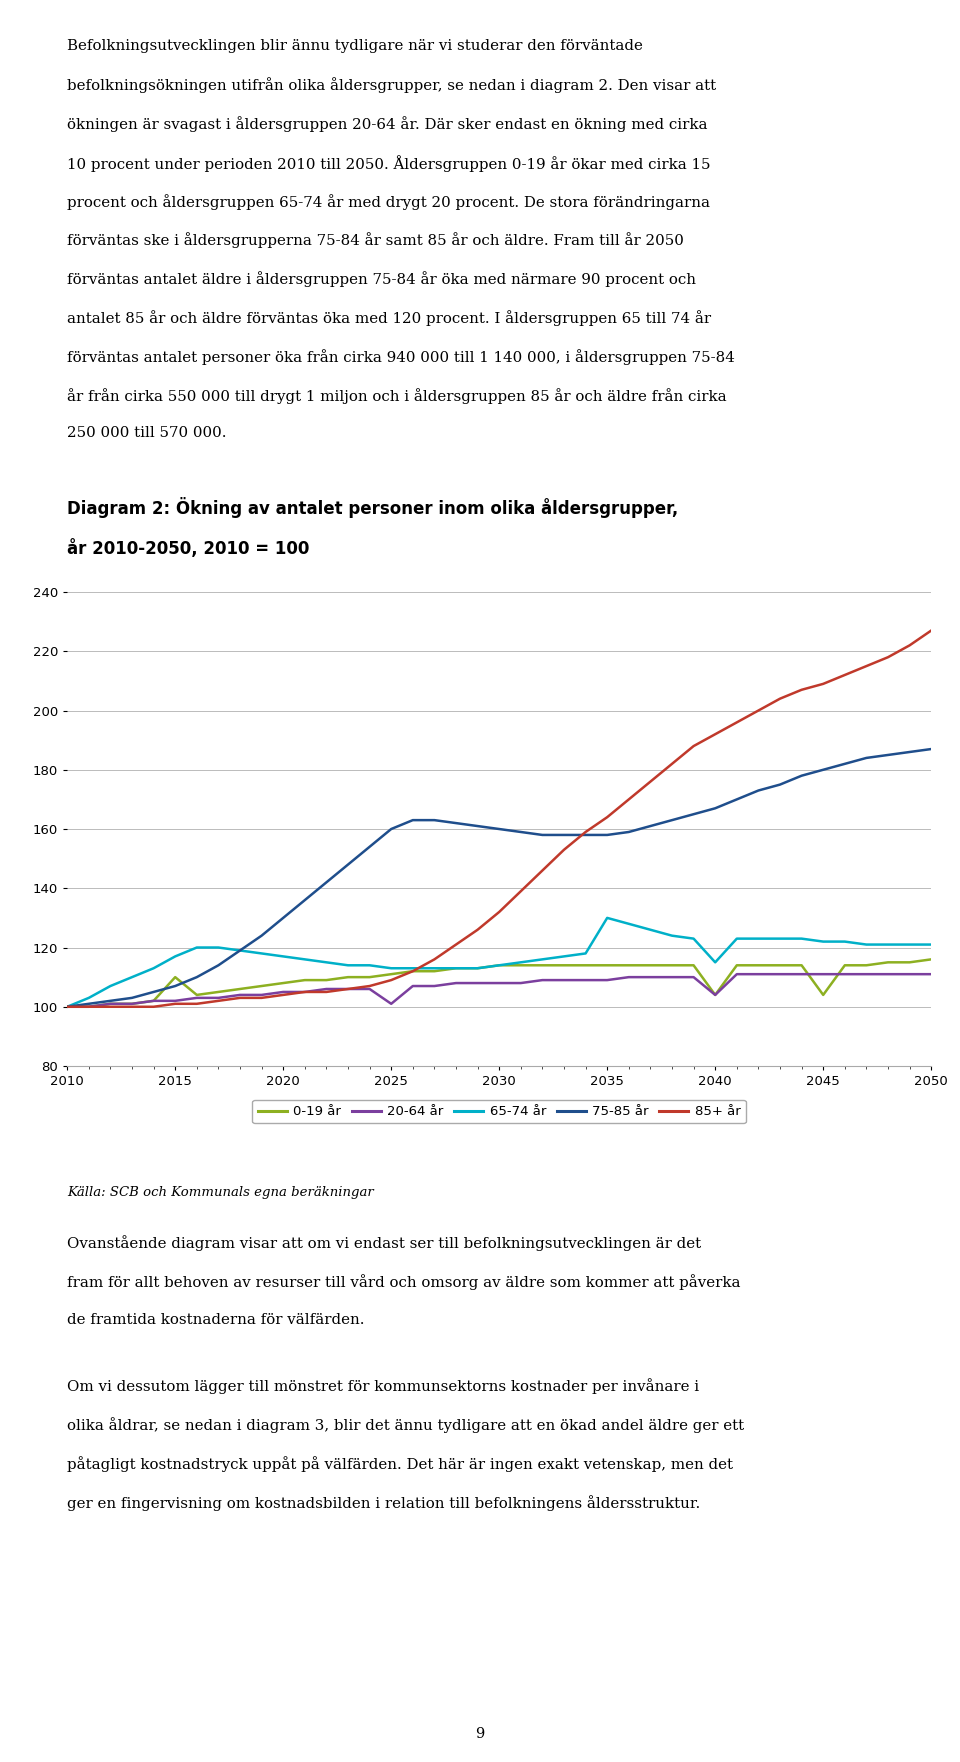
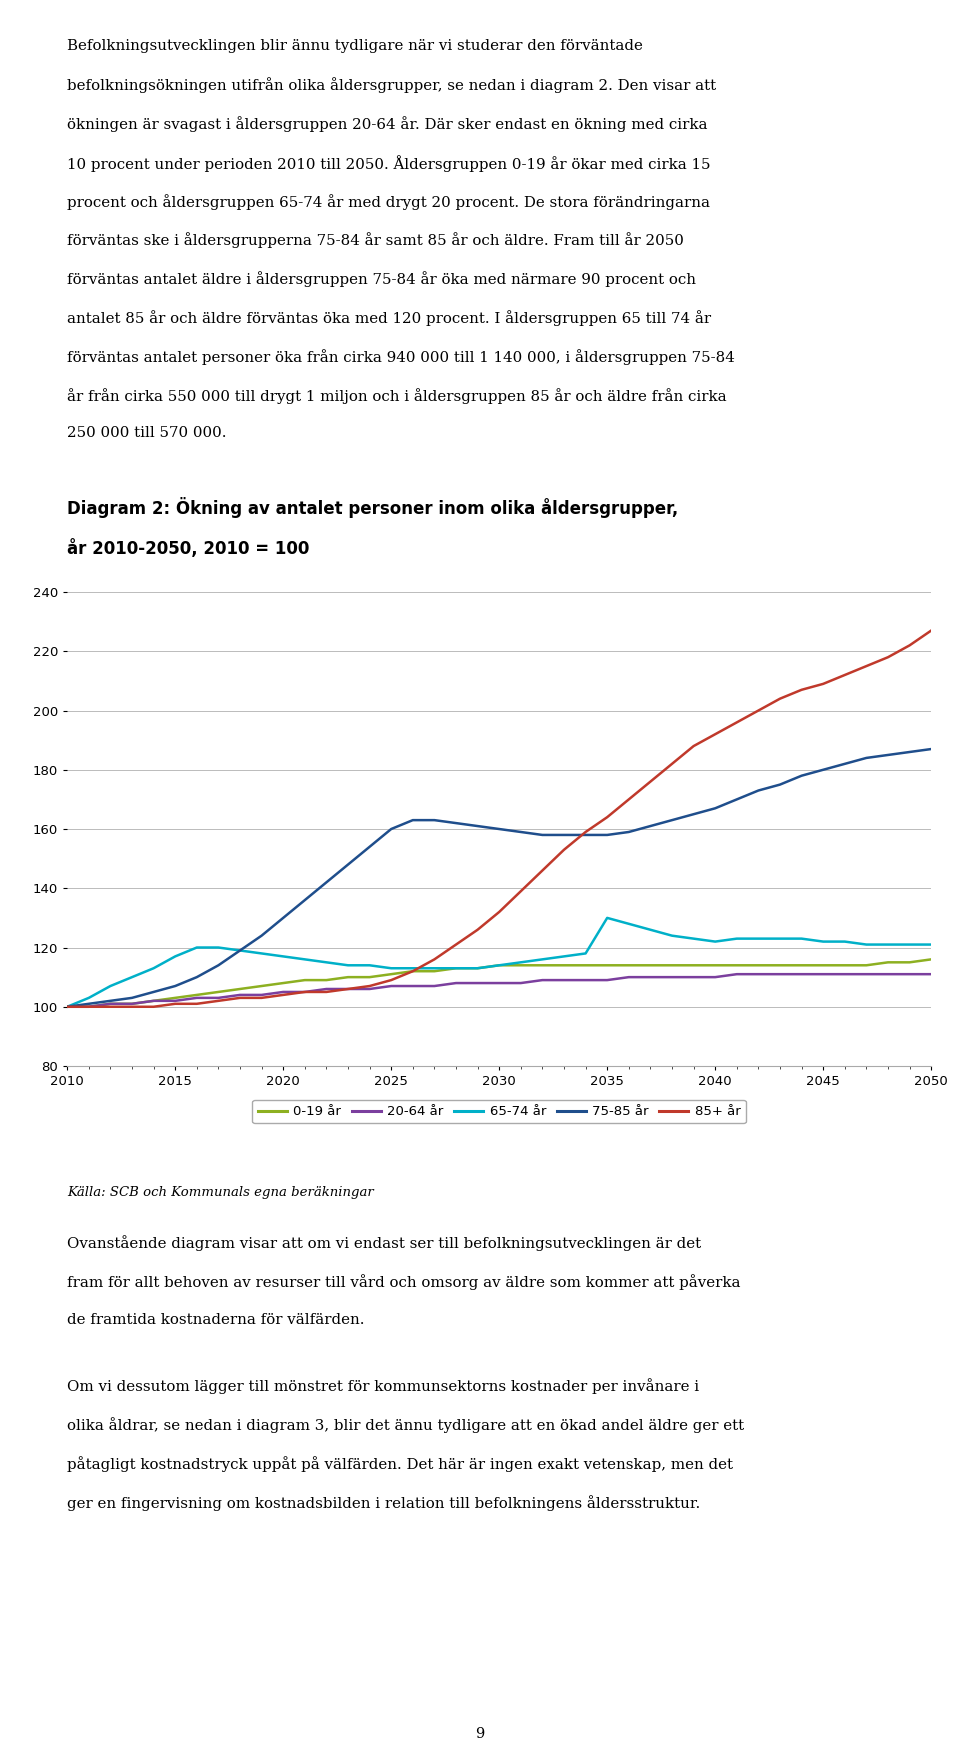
0-19 år/2015: 110 -> 103
20-64 år/2025: 101 -> 107
0-19 år/2040: 104 -> 114
20-64 år/2040: 104 -> 110
65-74 år/2040: 115 -> 122
0-19 år/2045: 104 -> 114
